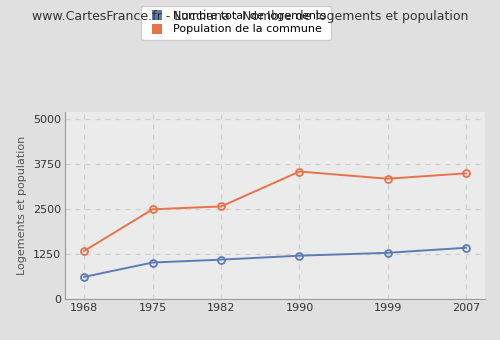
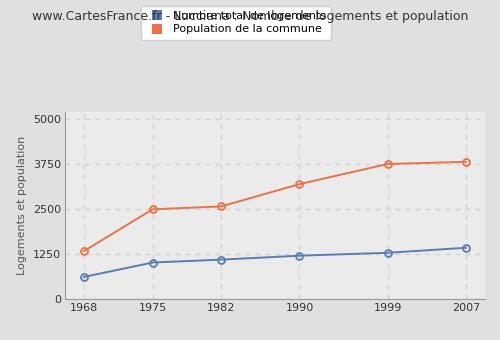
Population de la commune/1990: 3550 -> 3200
Population de la commune/1999: 3350 -> 3760
Population de la commune/2007: 3500 -> 3820
